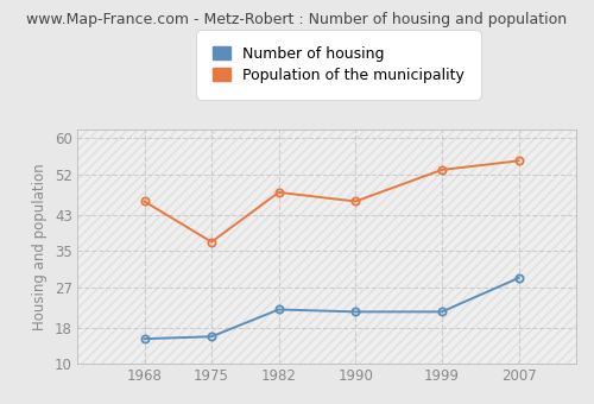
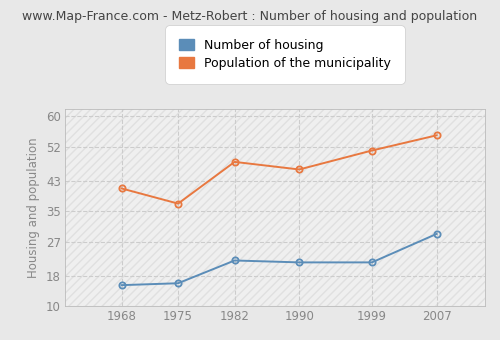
Population of the municipality/1968: 46 -> 41
Population of the municipality/1999: 53 -> 51
